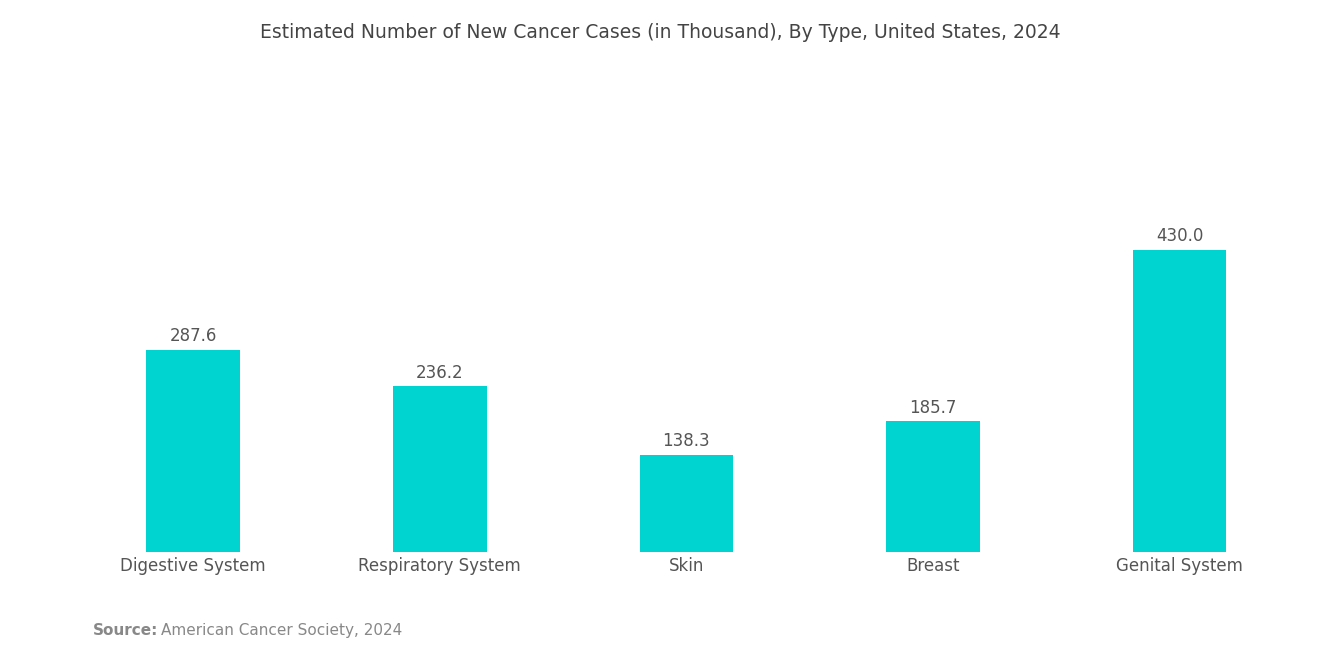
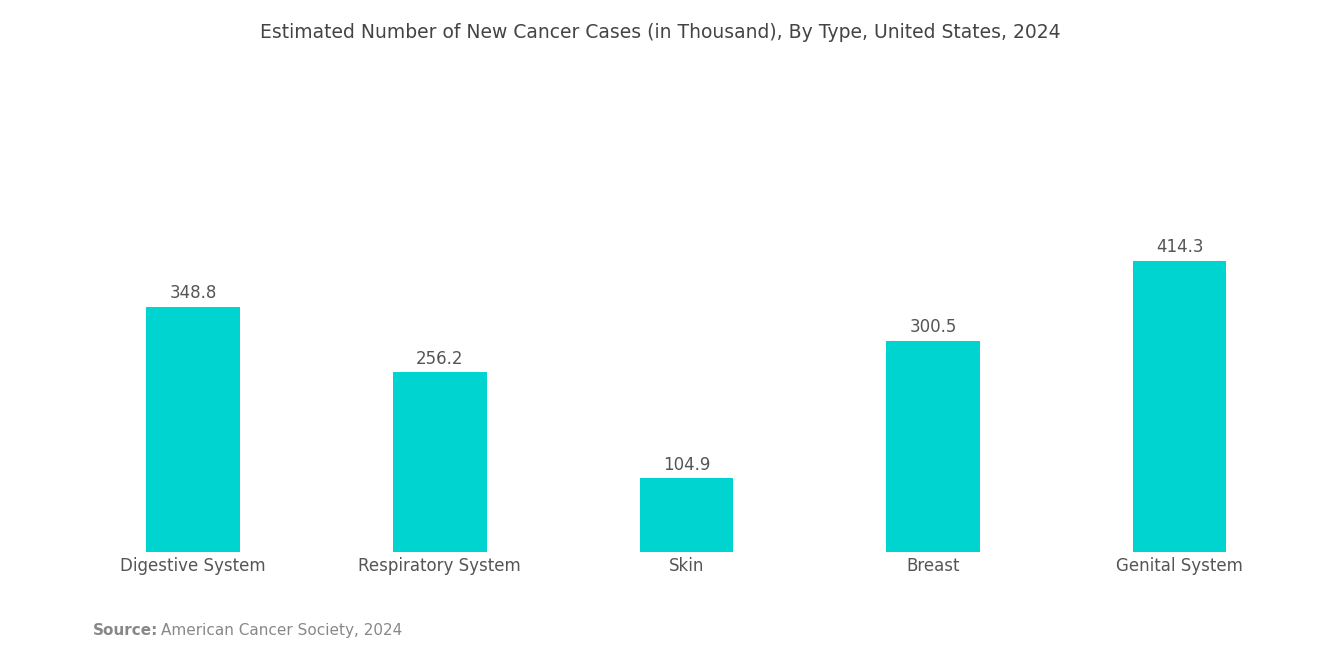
Digestive System: 287.6 -> 348.8
Respiratory System: 236.2 -> 256.2
Skin: 138.3 -> 104.9
Breast: 185.7 -> 300.5
Genital System: 430.0 -> 414.3
